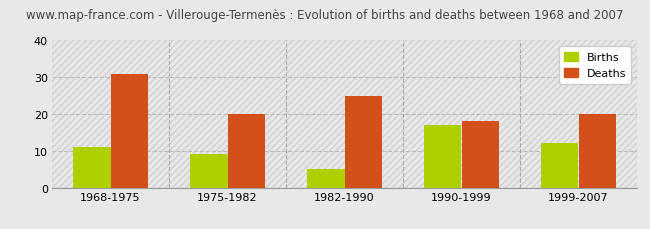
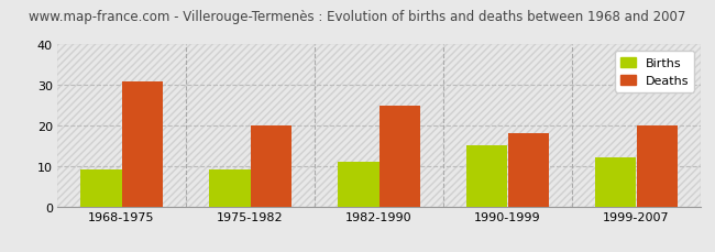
Births/1968-1975: 11 -> 9
Births/1982-1990: 5 -> 11
Births/1990-1999: 17 -> 15
